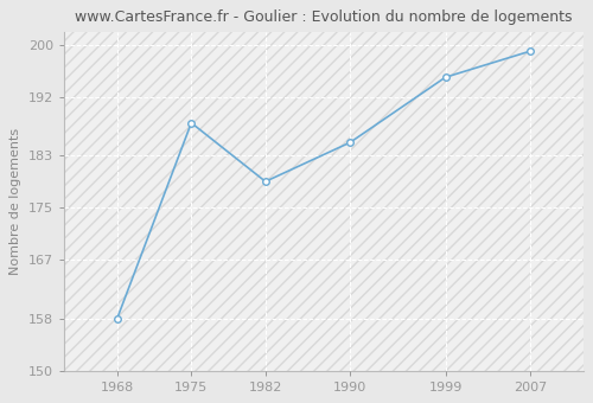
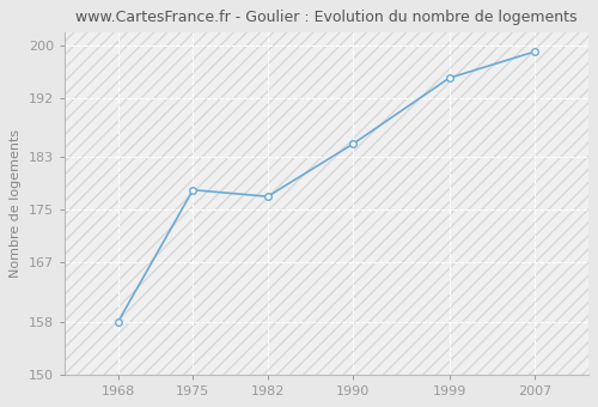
1975: 188 -> 178
1982: 179 -> 177
